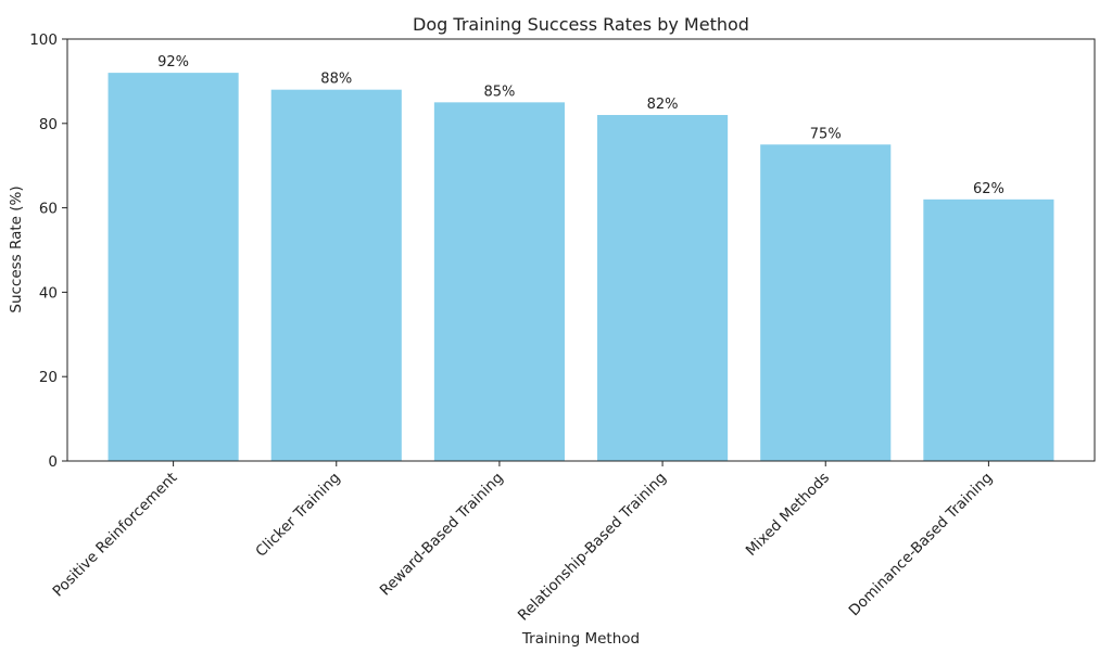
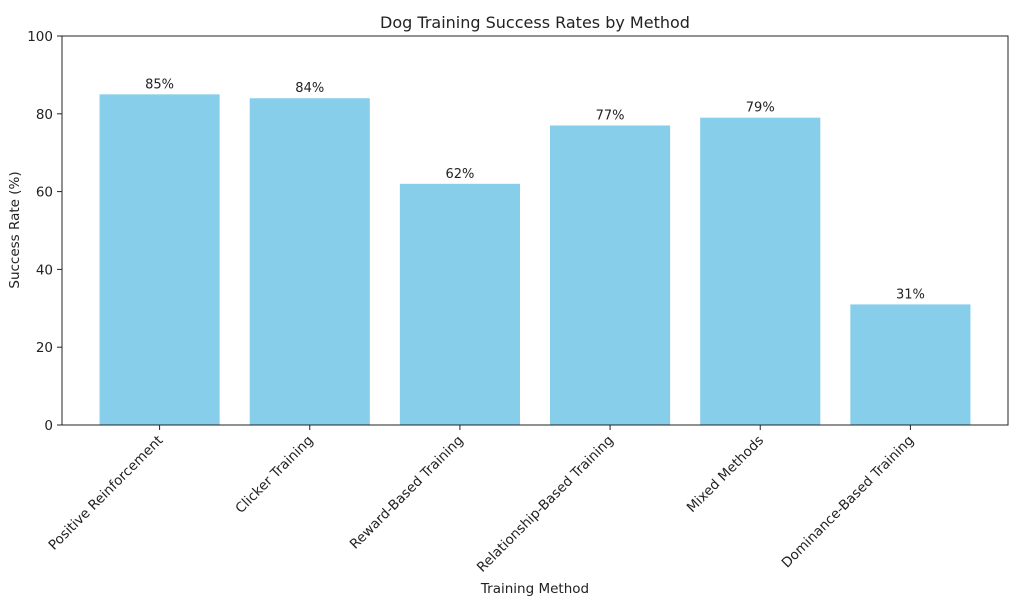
Positive Reinforcement: 92% -> 85%
Clicker Training: 88% -> 84%
Reward-Based Training: 85% -> 62%
Relationship-Based Training: 82% -> 77%
Mixed Methods: 75% -> 79%
Dominance-Based Training: 62% -> 31%
